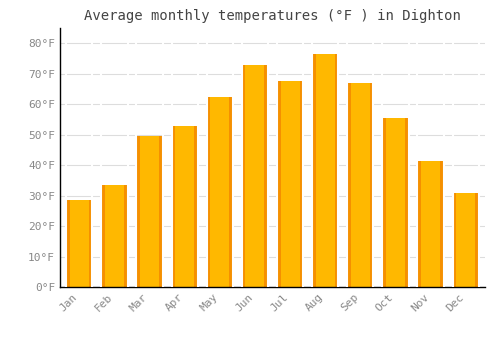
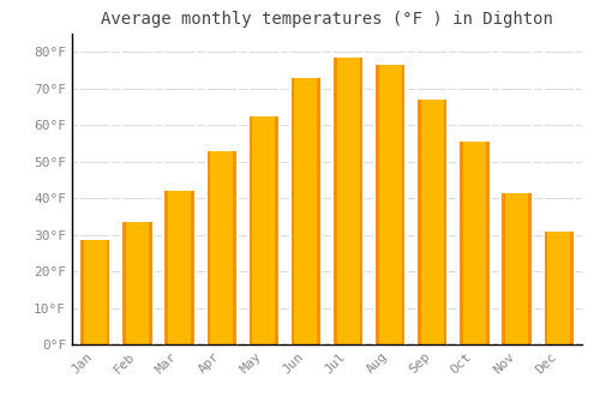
Mar: 49.5°F -> 42.0°F
Jul: 67.5°F -> 78.5°F
